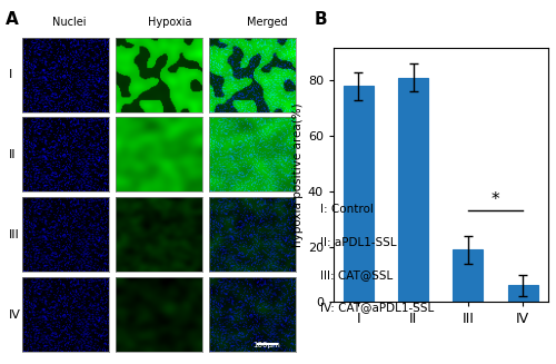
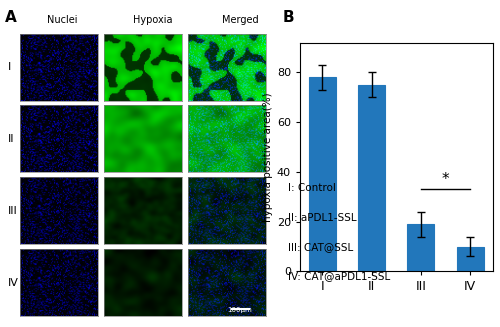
II: 81 -> 75
IV: 6 -> 10
